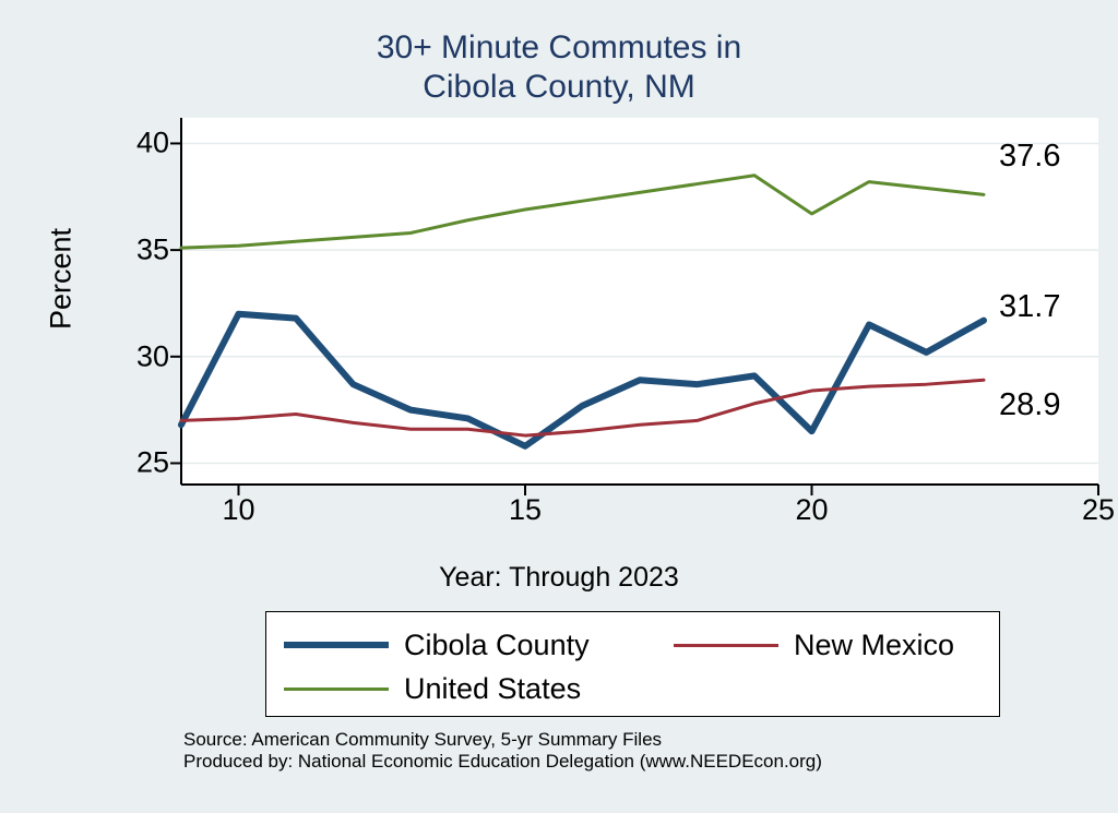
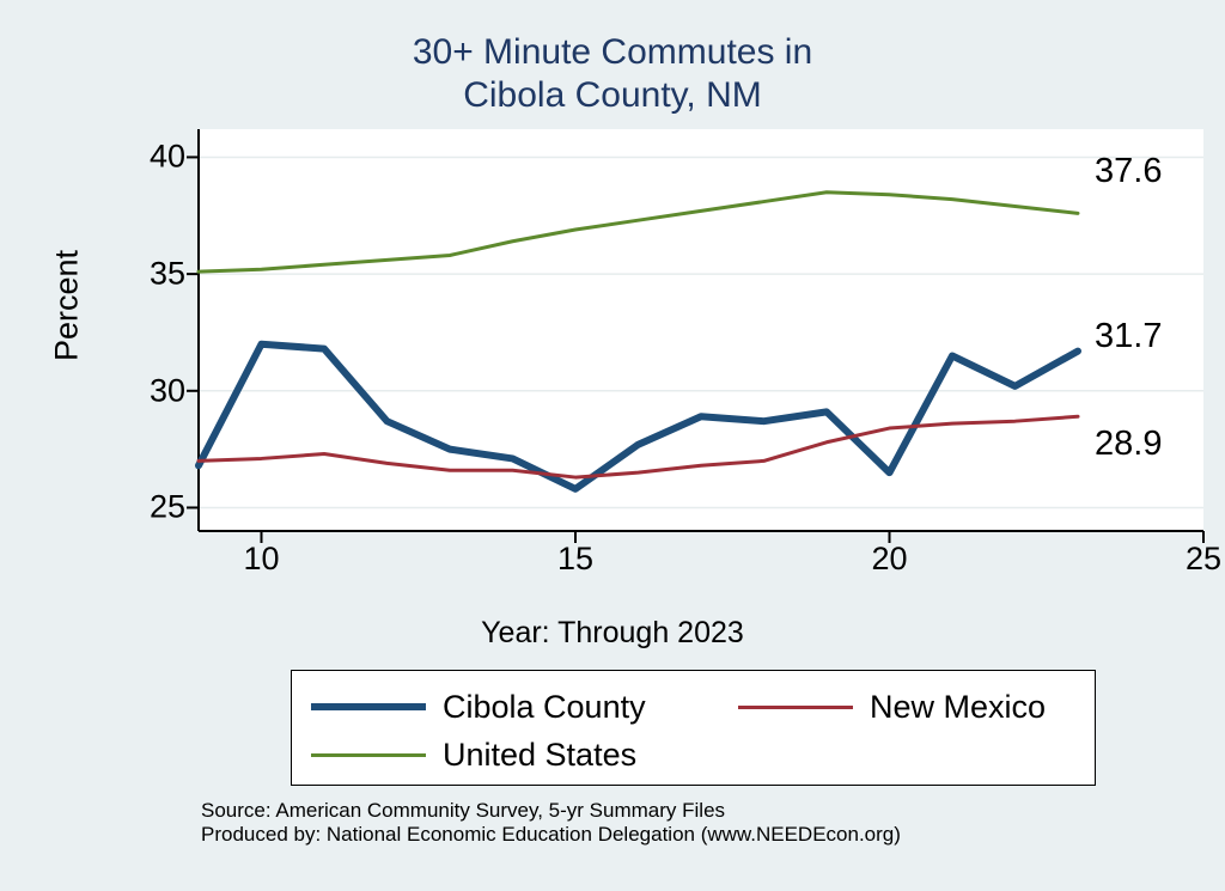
United States/20: 36.7 -> 38.4
